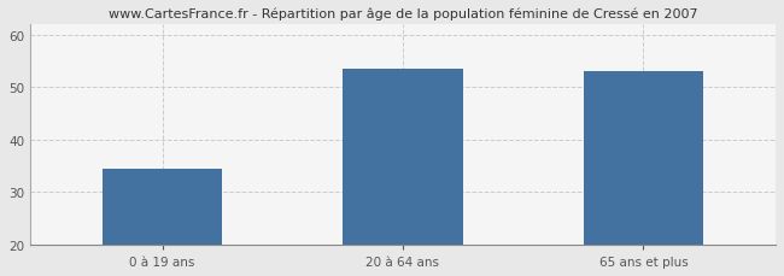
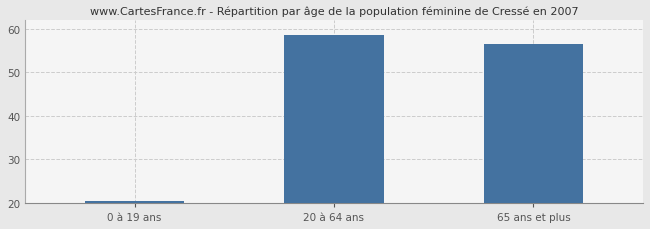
0 à 19 ans: 34.5 -> 20.5
20 à 64 ans: 53.5 -> 58.5
65 ans et plus: 53.0 -> 56.5
